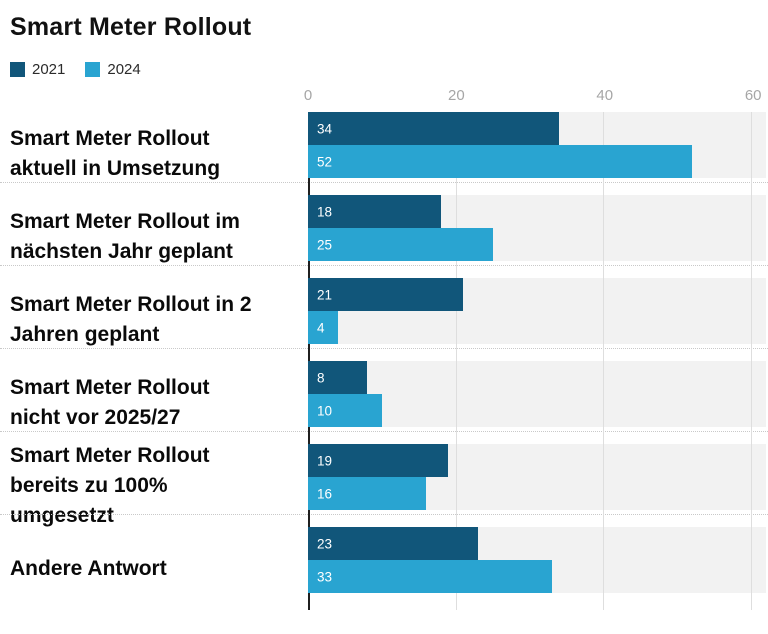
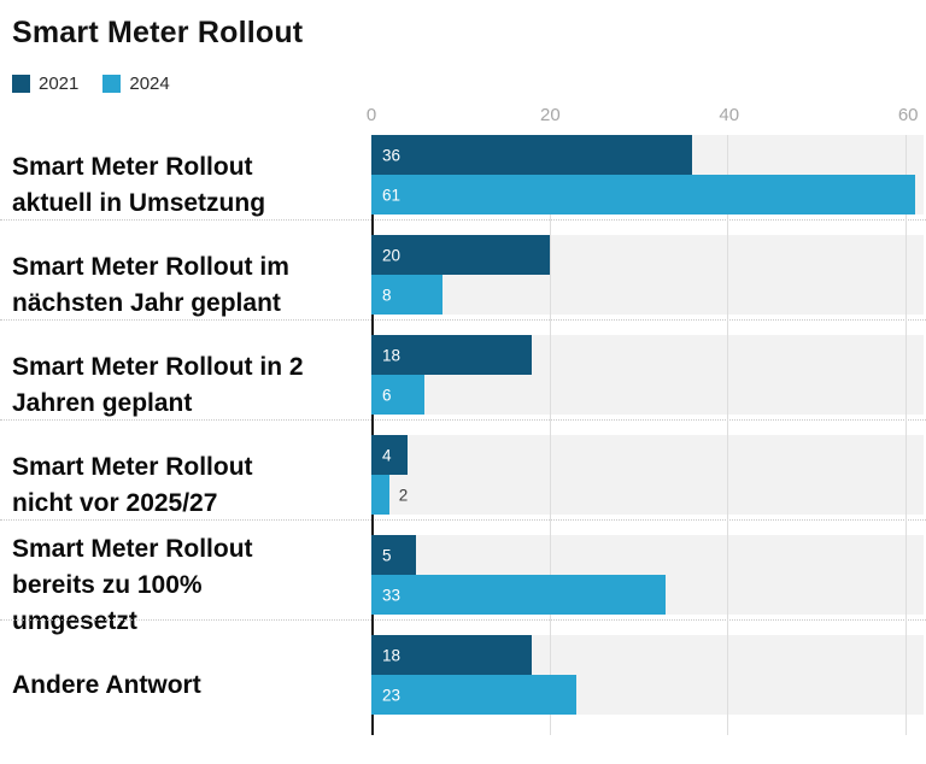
2021/Smart Meter Rollout aktuell in Umsetzung: 34 -> 36
2024/Smart Meter Rollout aktuell in Umsetzung: 52 -> 61
2021/Smart Meter Rollout im nächsten Jahr geplant: 18 -> 20
2024/Smart Meter Rollout im nächsten Jahr geplant: 25 -> 8
2021/Smart Meter Rollout in 2 Jahren geplant: 21 -> 18
2024/Smart Meter Rollout in 2 Jahren geplant: 4 -> 6
2021/Smart Meter Rollout nicht vor 2025/27: 8 -> 4
2024/Smart Meter Rollout nicht vor 2025/27: 10 -> 2
2021/Smart Meter Rollout bereits zu 100% umgesetzt: 19 -> 5
2024/Smart Meter Rollout bereits zu 100% umgesetzt: 16 -> 33
2021/Andere Antwort: 23 -> 18
2024/Andere Antwort: 33 -> 23
